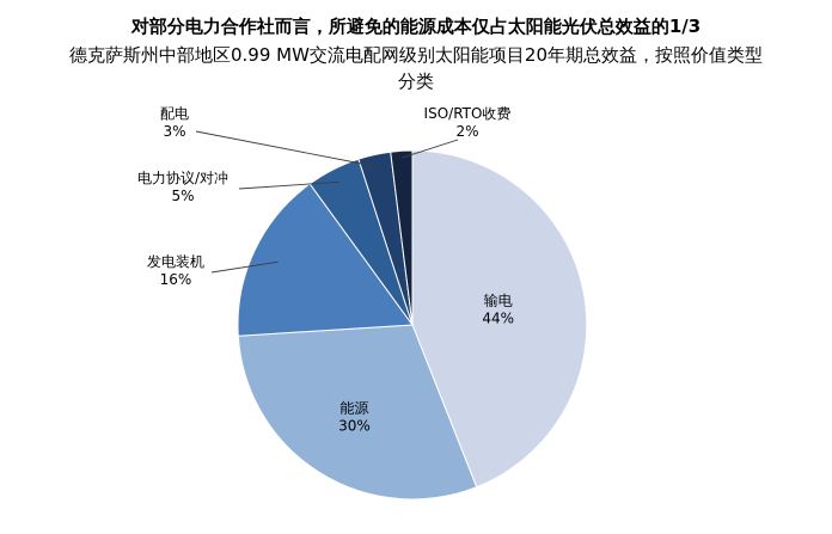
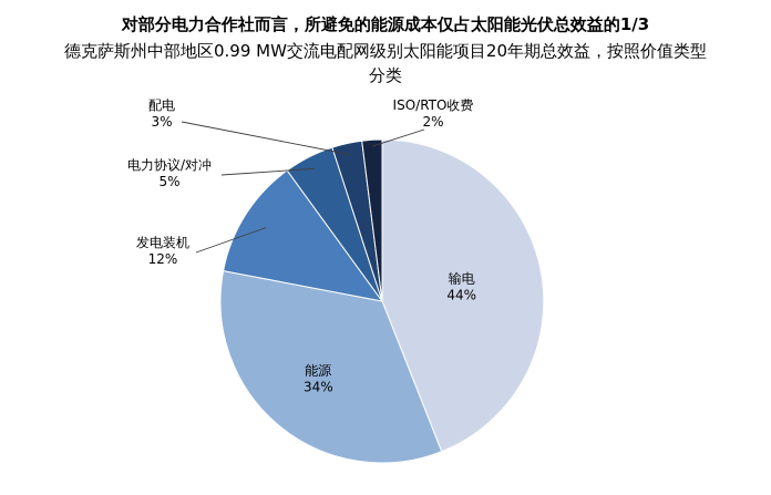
能源: 30% -> 34%
发电装机: 16% -> 12%
